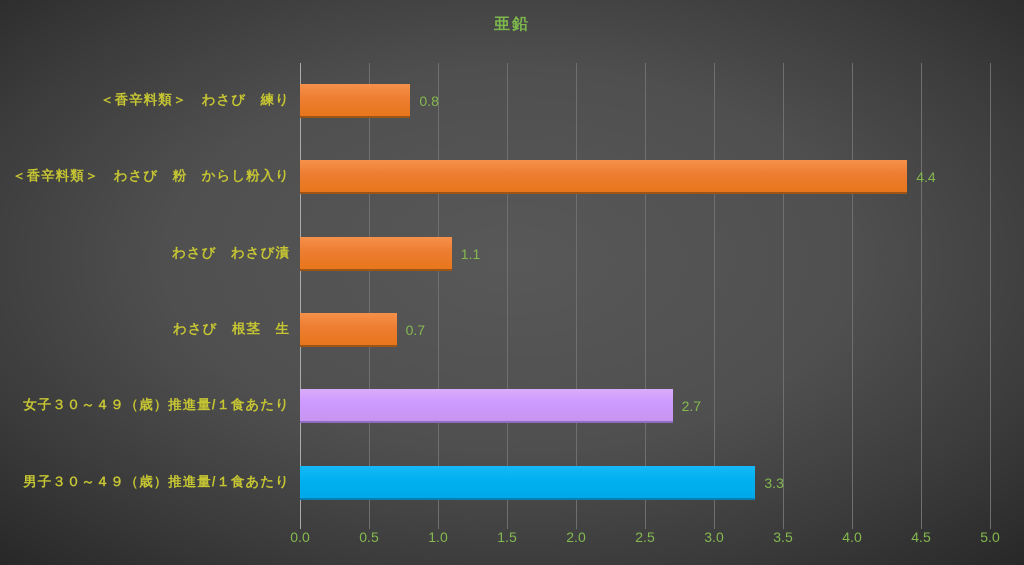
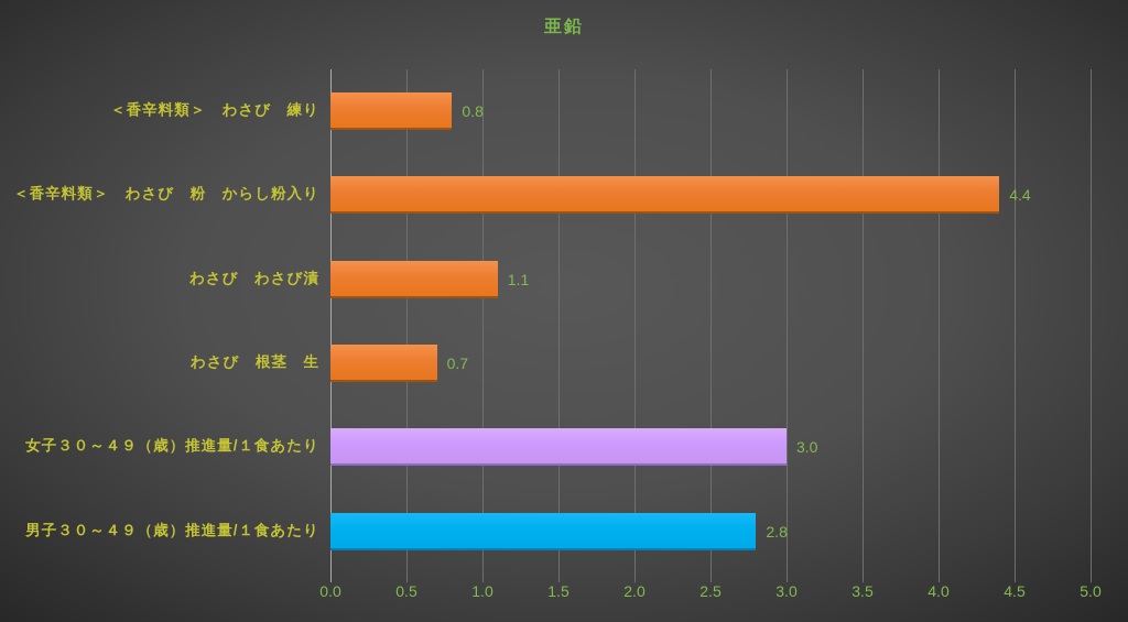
女子３０～４９（歳）推進量/１食あたり: 2.7 -> 3.0
男子３０～４９（歳）推進量/１食あたり: 3.3 -> 2.8
